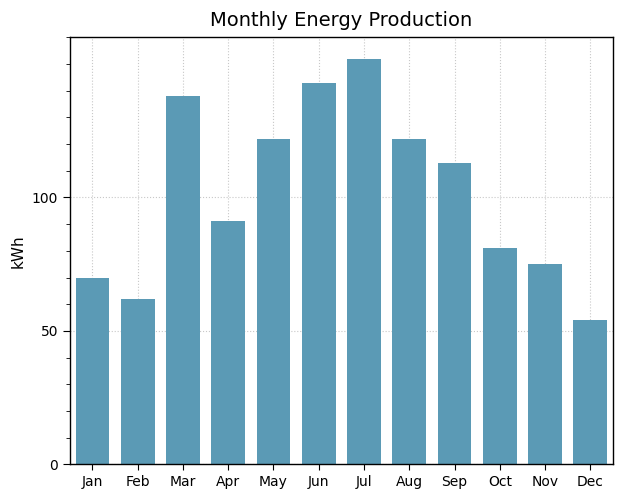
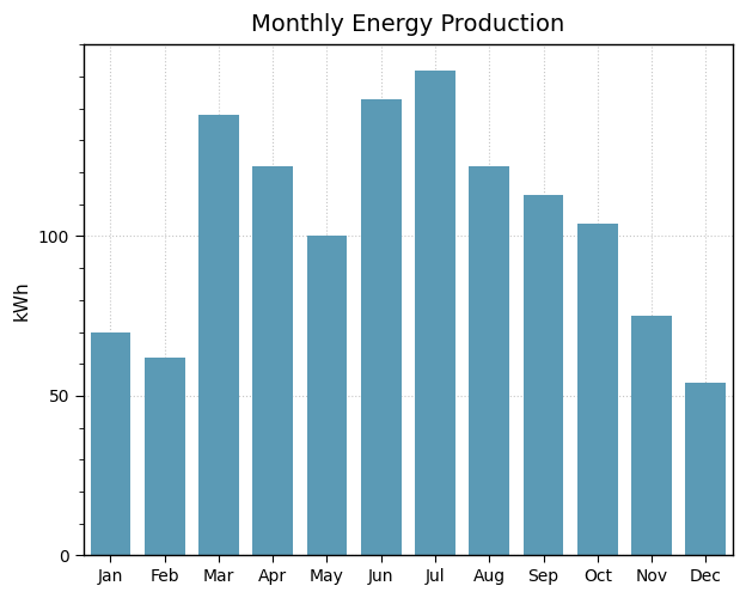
Apr: 91 -> 122
May: 122 -> 100
Oct: 81 -> 104
